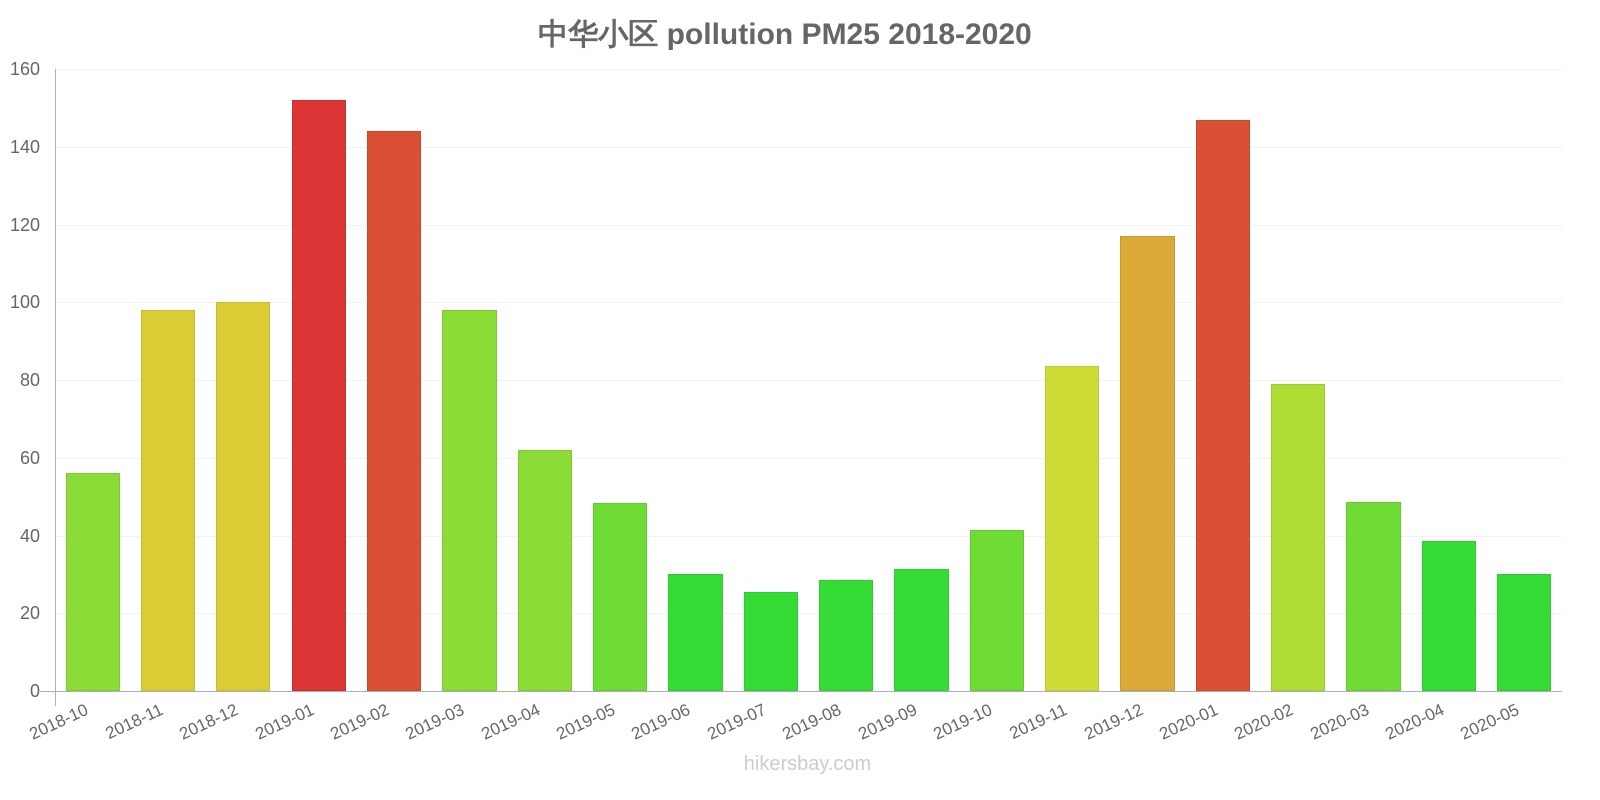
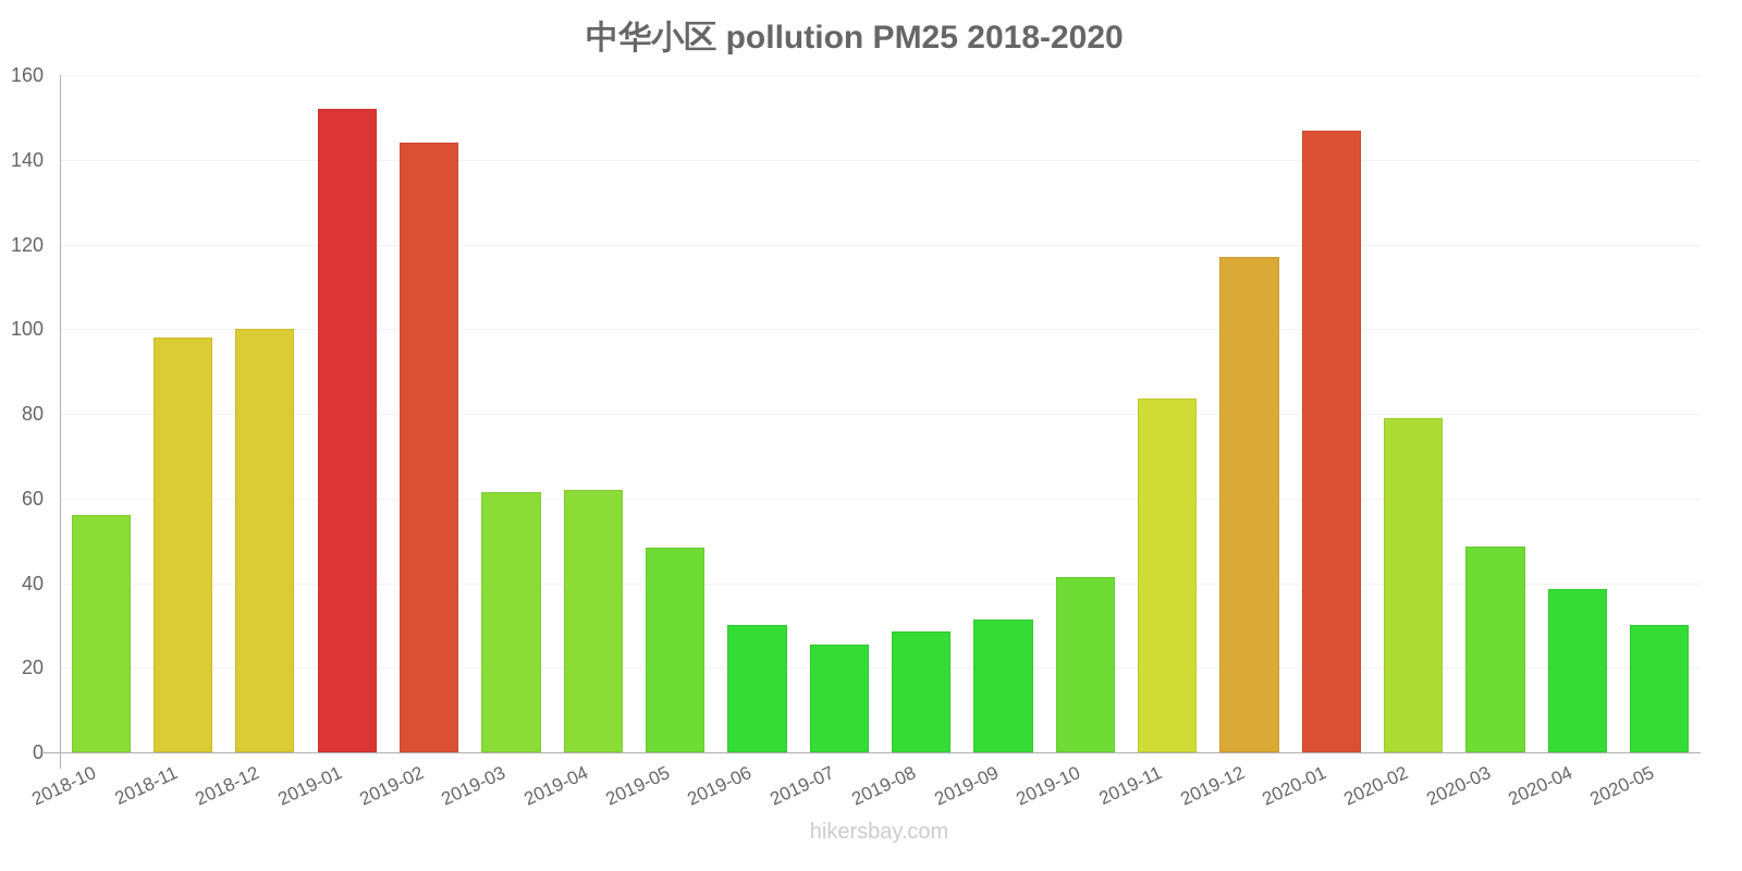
2019-03: 98 -> 62
